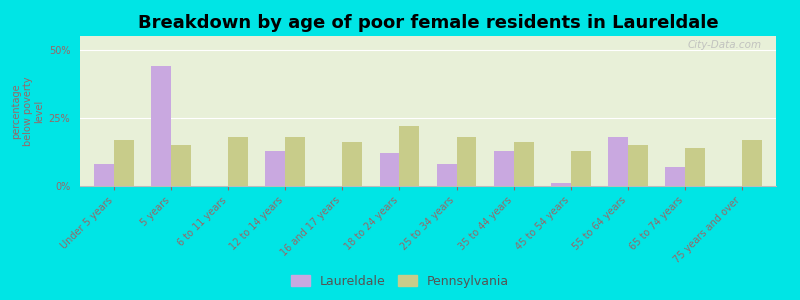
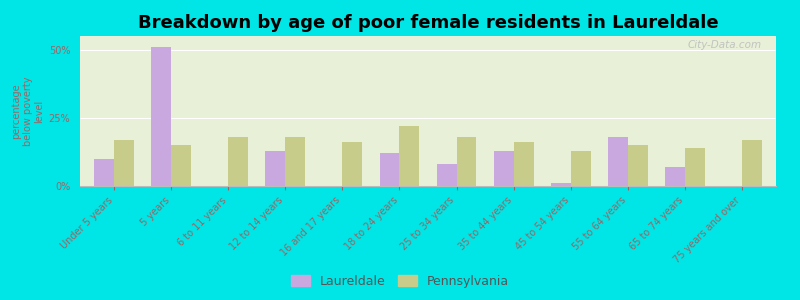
Laureldale/Under 5 years: 8% -> 10%
Laureldale/5 years: 44% -> 51%
